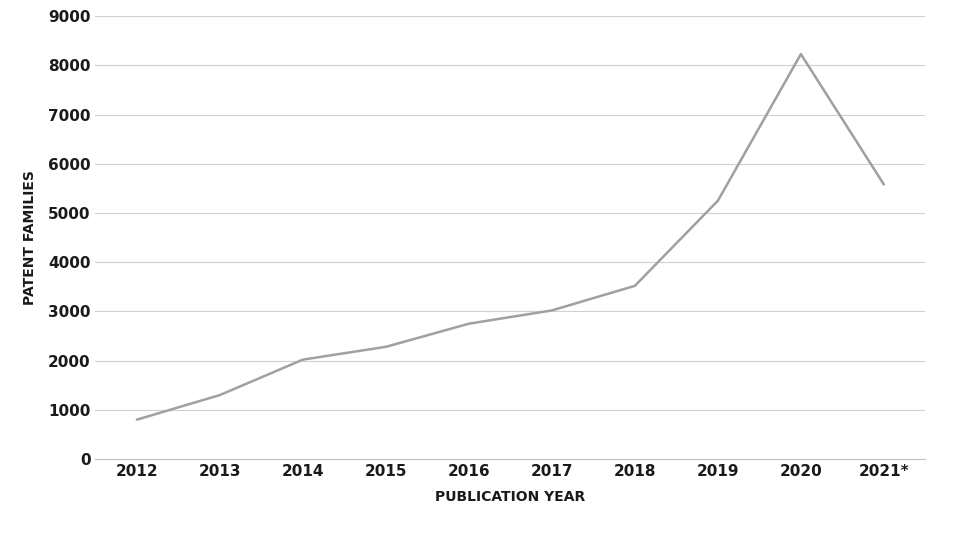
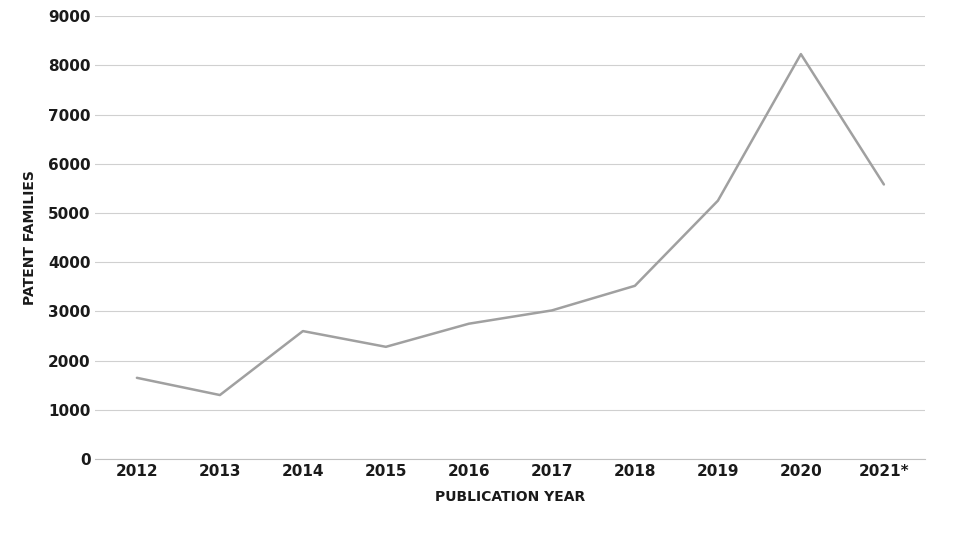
2012: 800 -> 1650
2014: 2020 -> 2600
